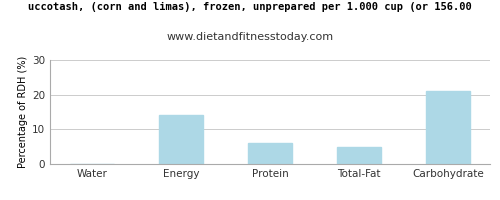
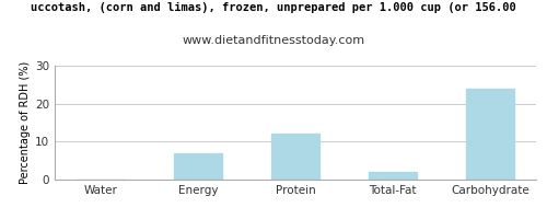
Energy: 14 -> 7
Protein: 6 -> 12
Total-Fat: 5 -> 2
Carbohydrate: 21 -> 24
